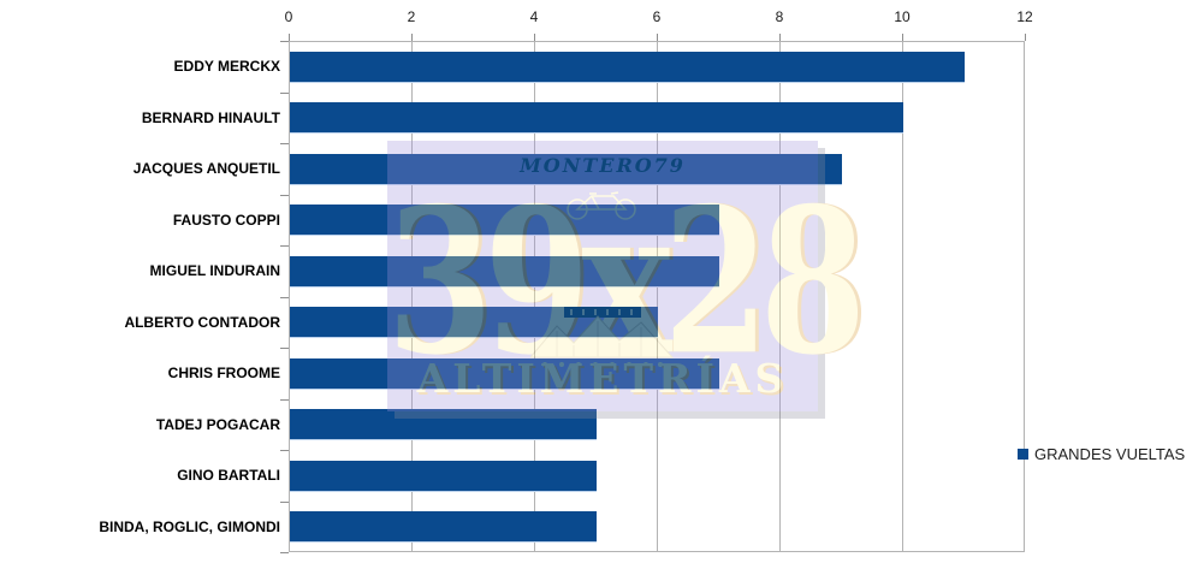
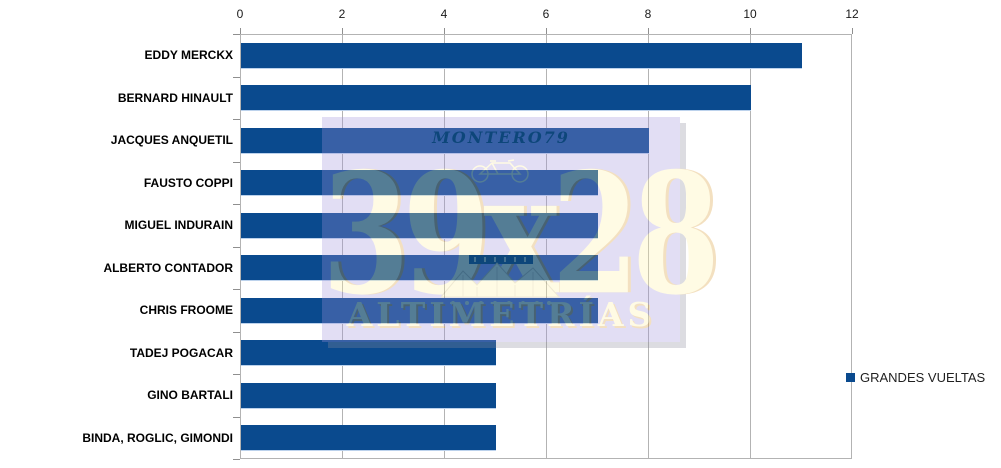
JACQUES ANQUETIL: 9 -> 8
ALBERTO CONTADOR: 6 -> 7
